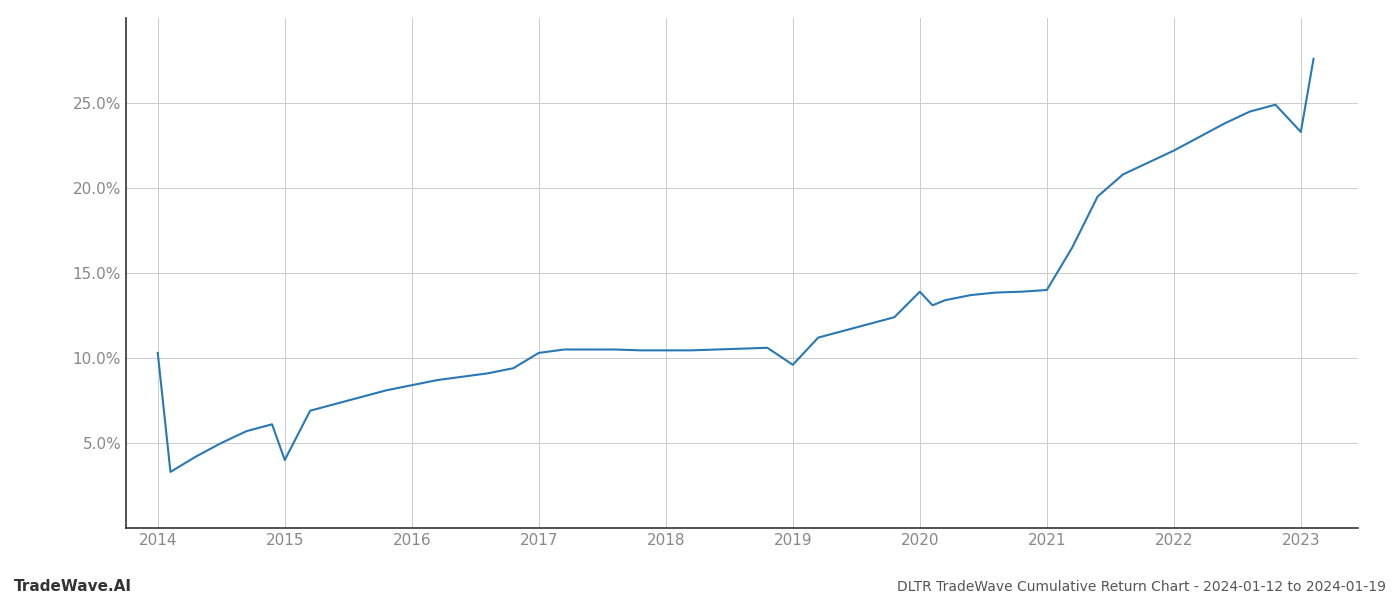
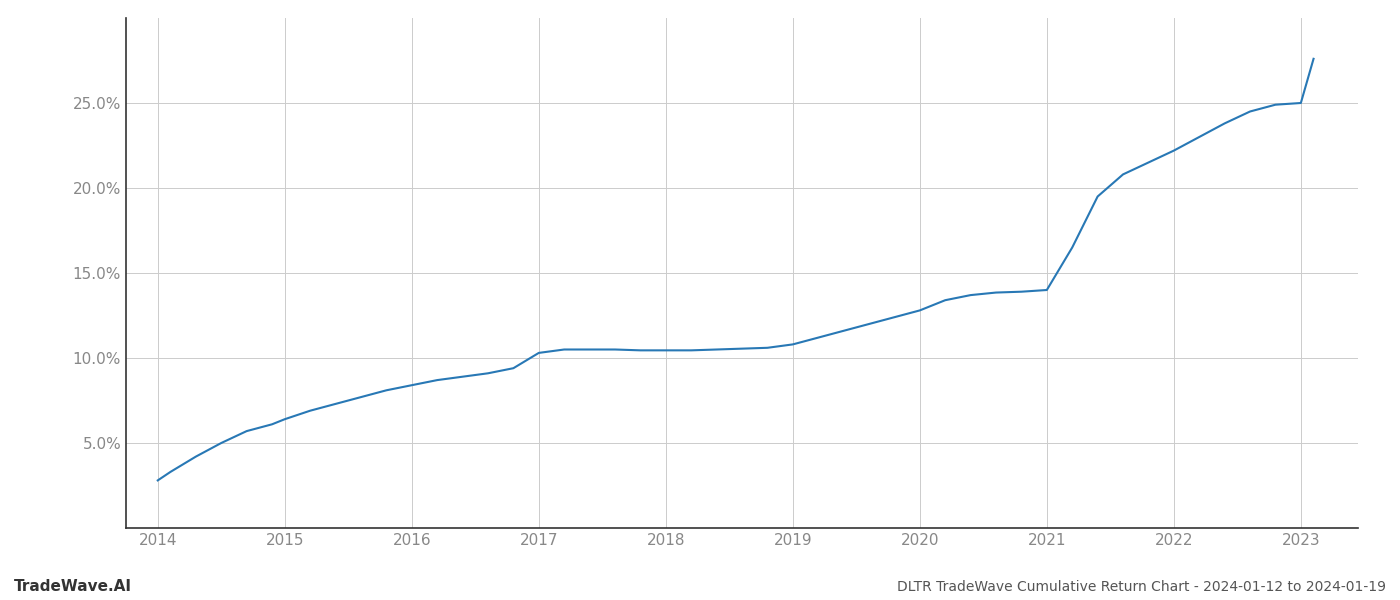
2014: 10.3% -> 2.8%
2015: 4.0% -> 6.4%
2019: 9.6% -> 10.8%
2020: 13.9% -> 12.8%
2023: 23.3% -> 25.0%
